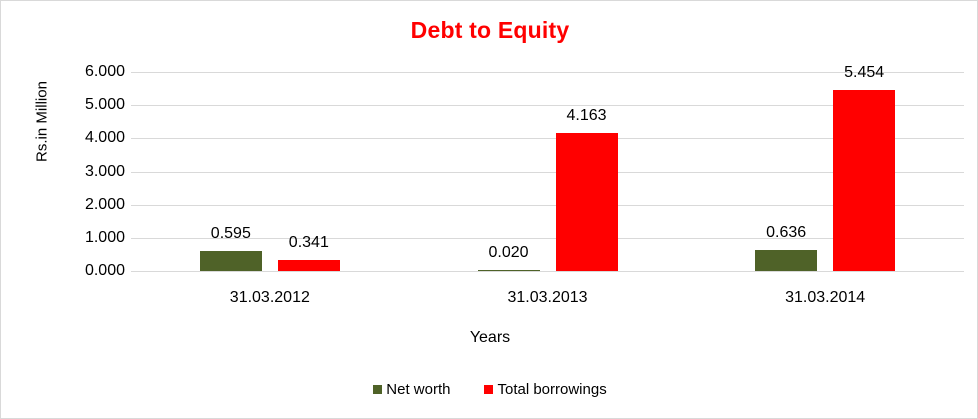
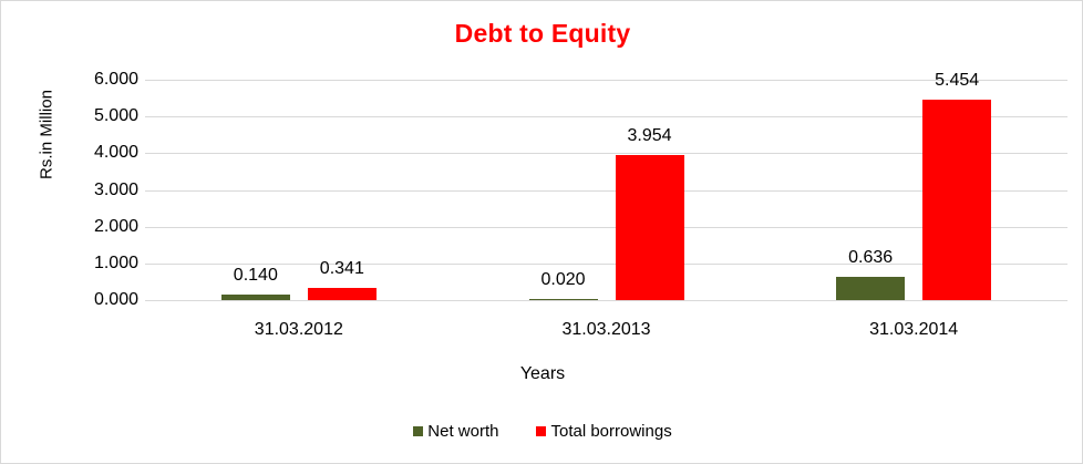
Net worth/31.03.2012: 0.595 -> 0.140
Total borrowings/31.03.2013: 4.163 -> 3.954
